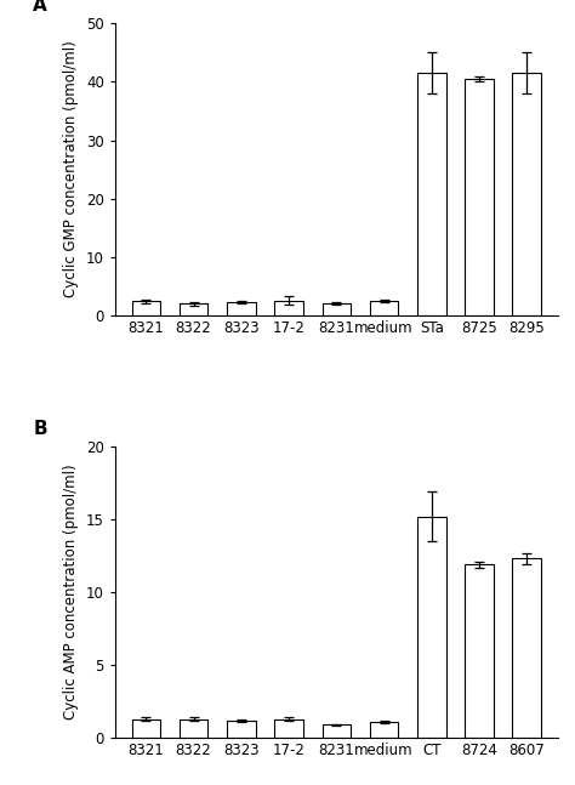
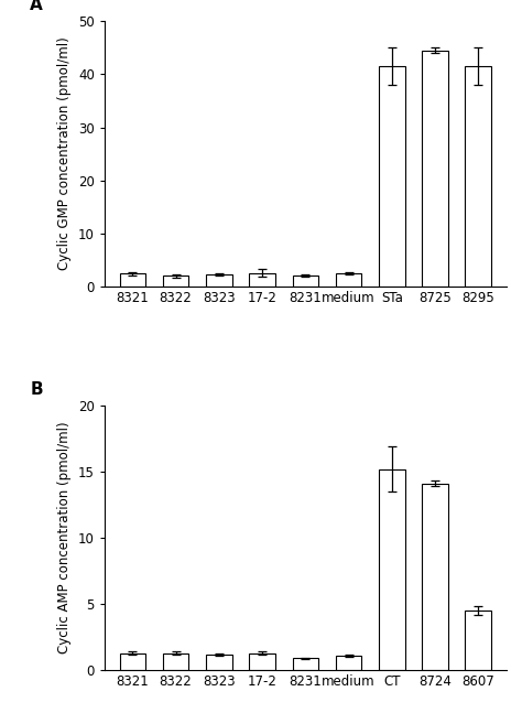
8725: 40.5 -> 44.5
8724: 11.9 -> 14.1
8607: 12.3 -> 4.5
